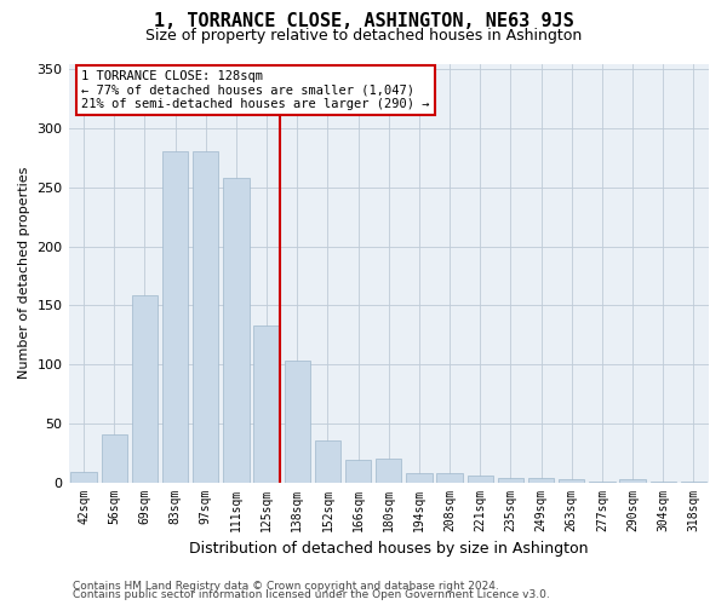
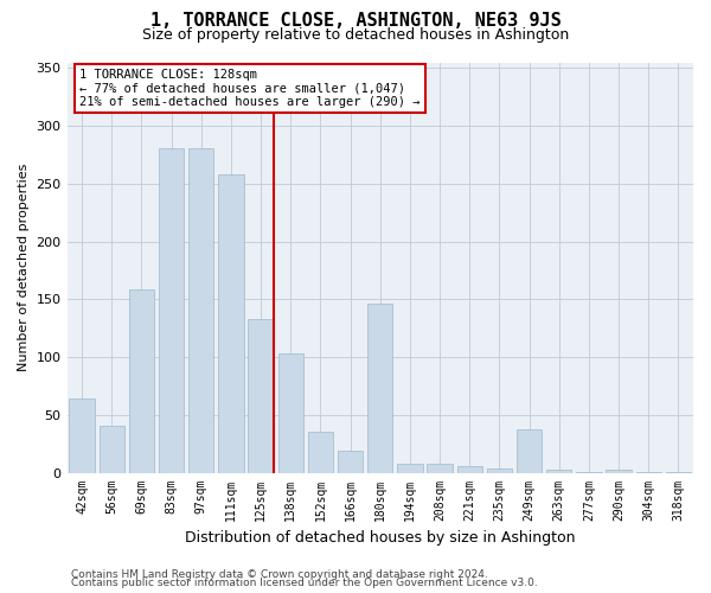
42sqm: 9 -> 64
180sqm: 20 -> 146
249sqm: 4 -> 38
